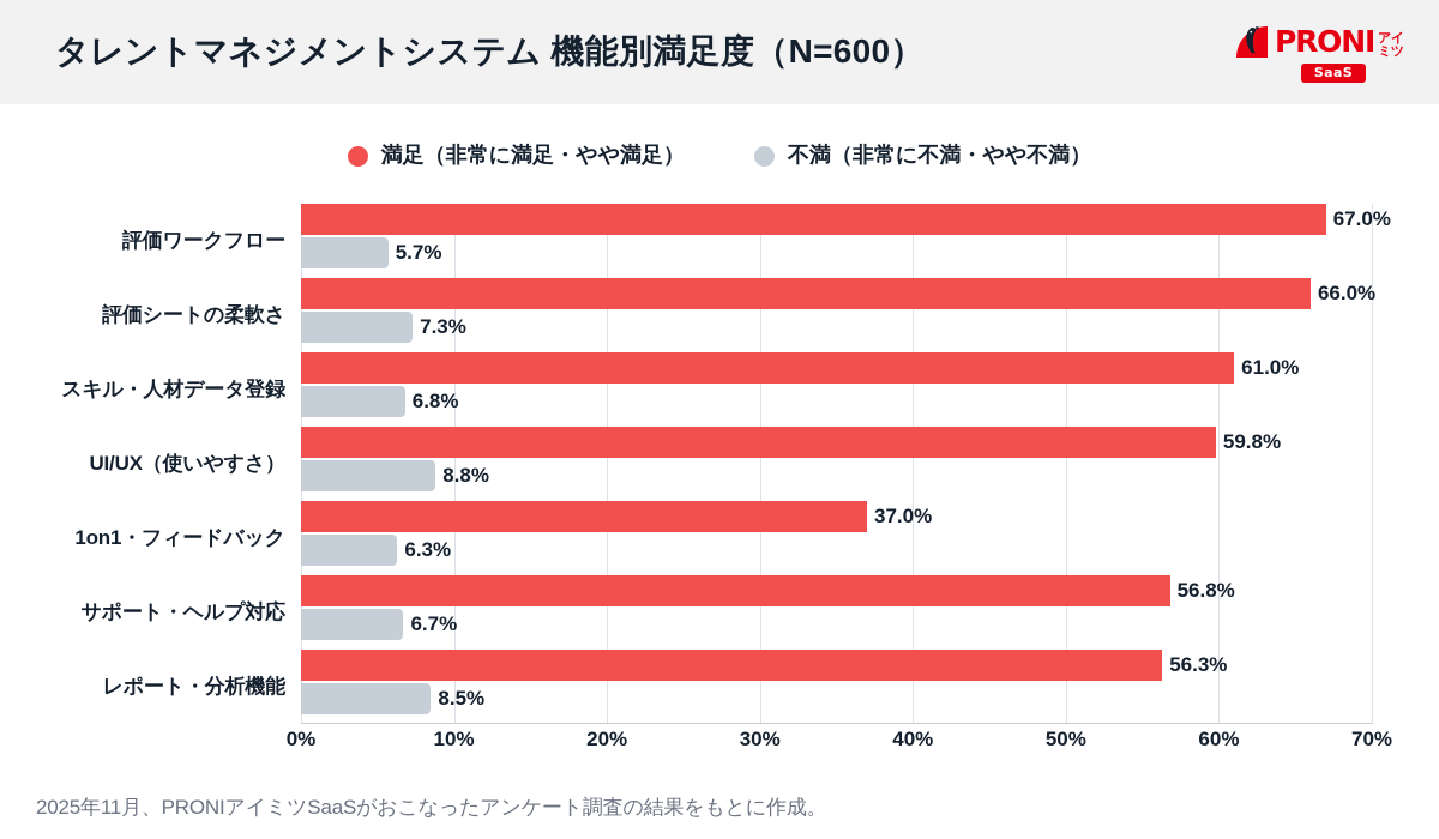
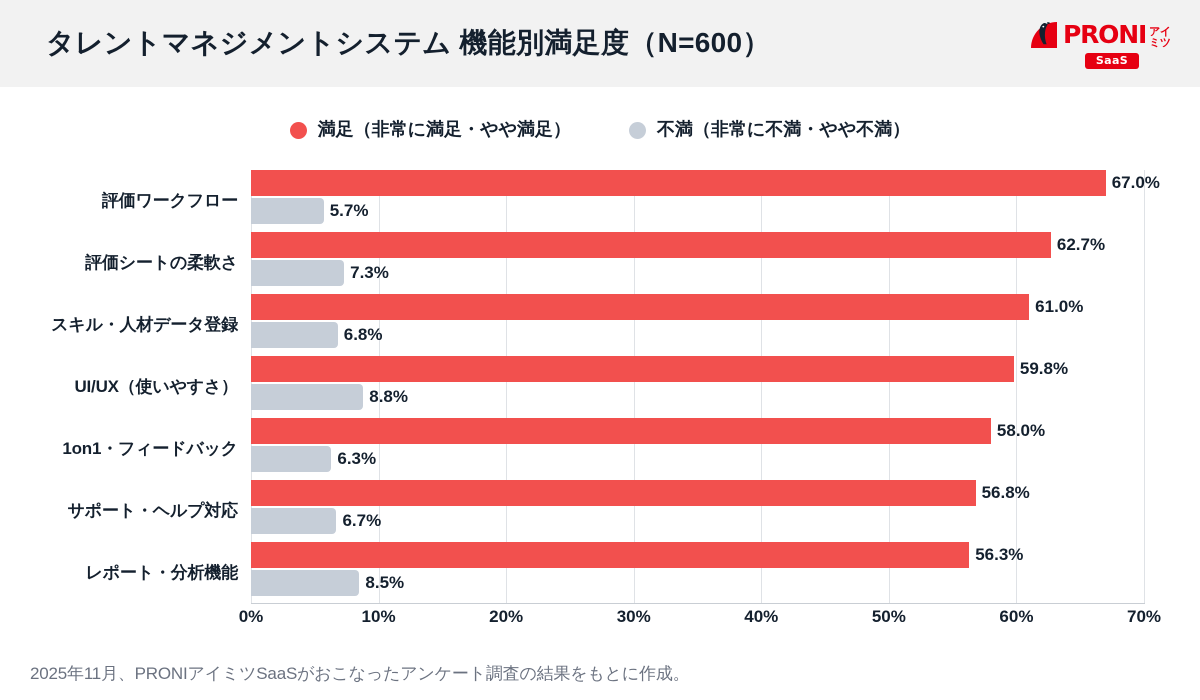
満足（非常に満足・やや満足）/評価シートの柔軟さ: 66.0% -> 62.7%
満足（非常に満足・やや満足）/1on1・フィードバック: 37.0% -> 58.0%
